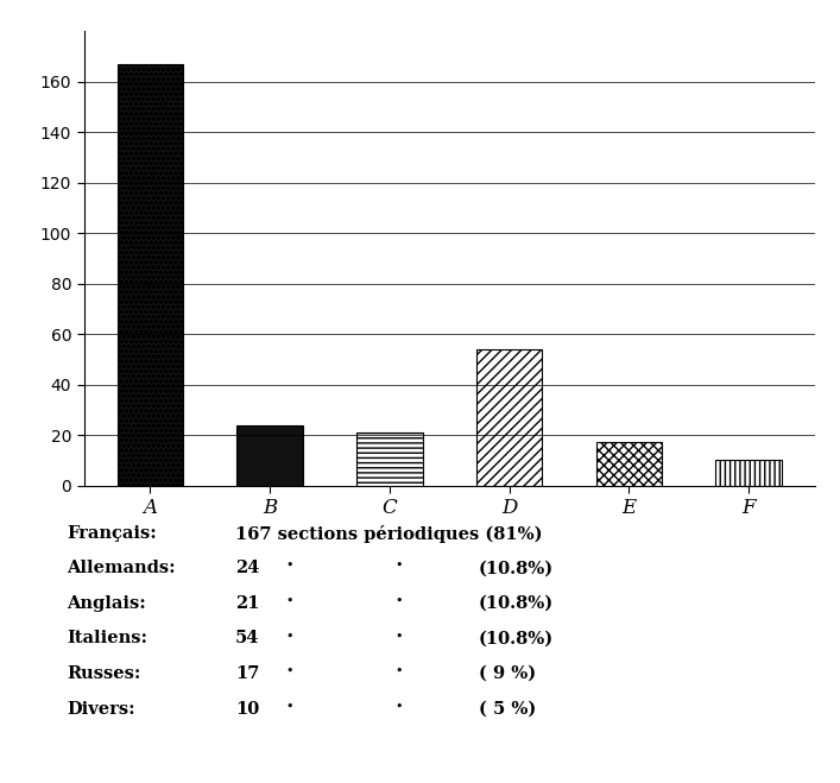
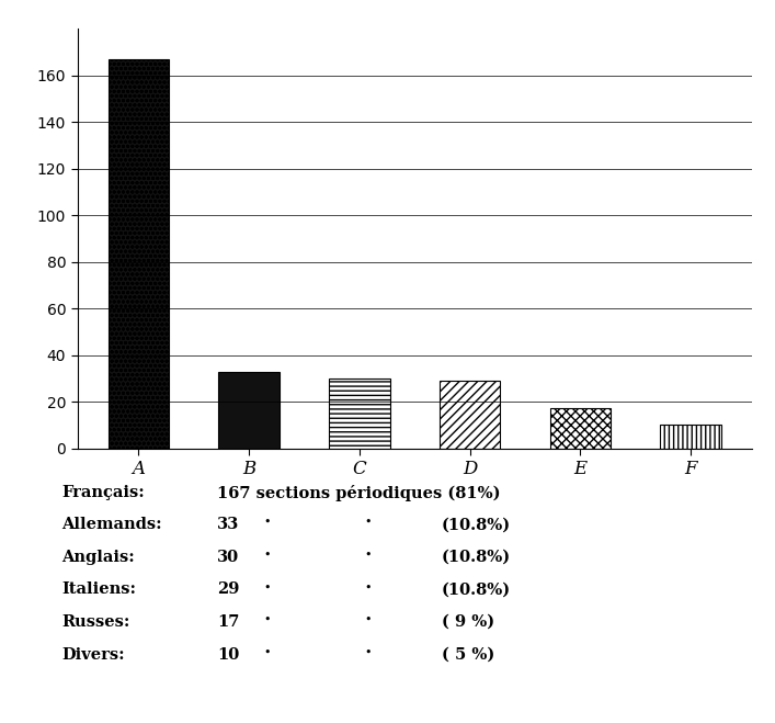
B: 24 -> 33
C: 21 -> 30
D: 54 -> 29
